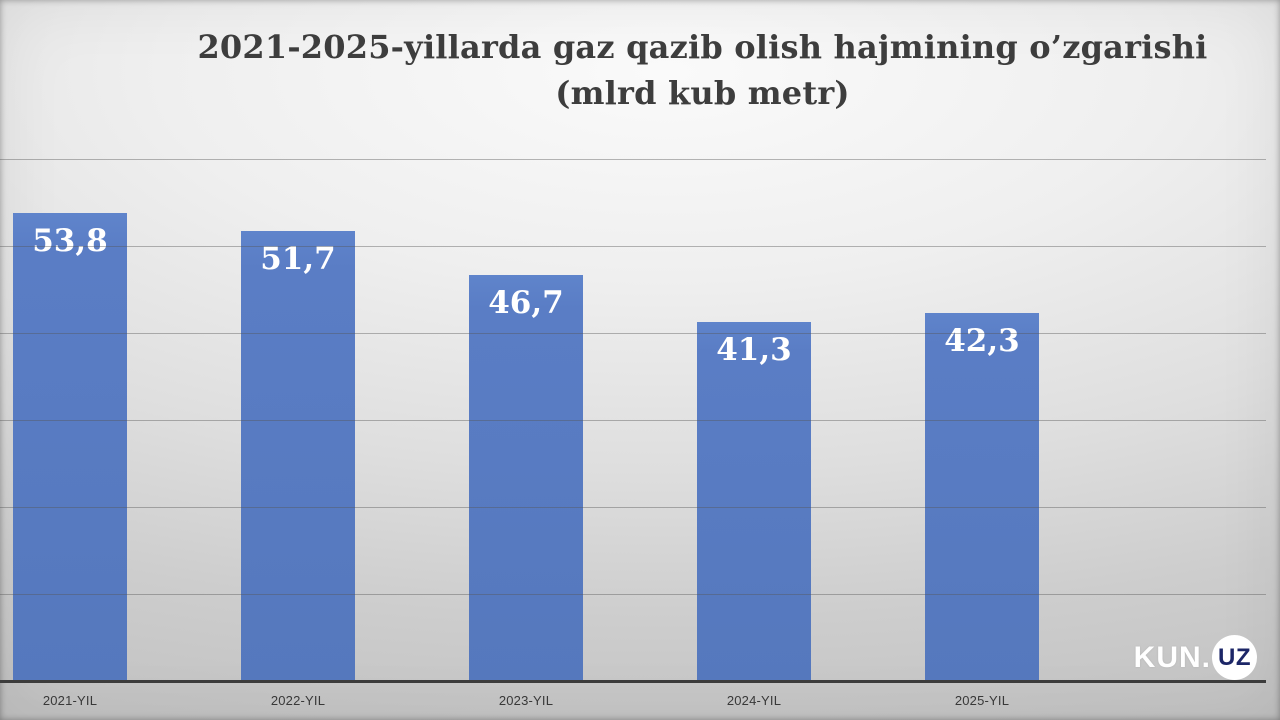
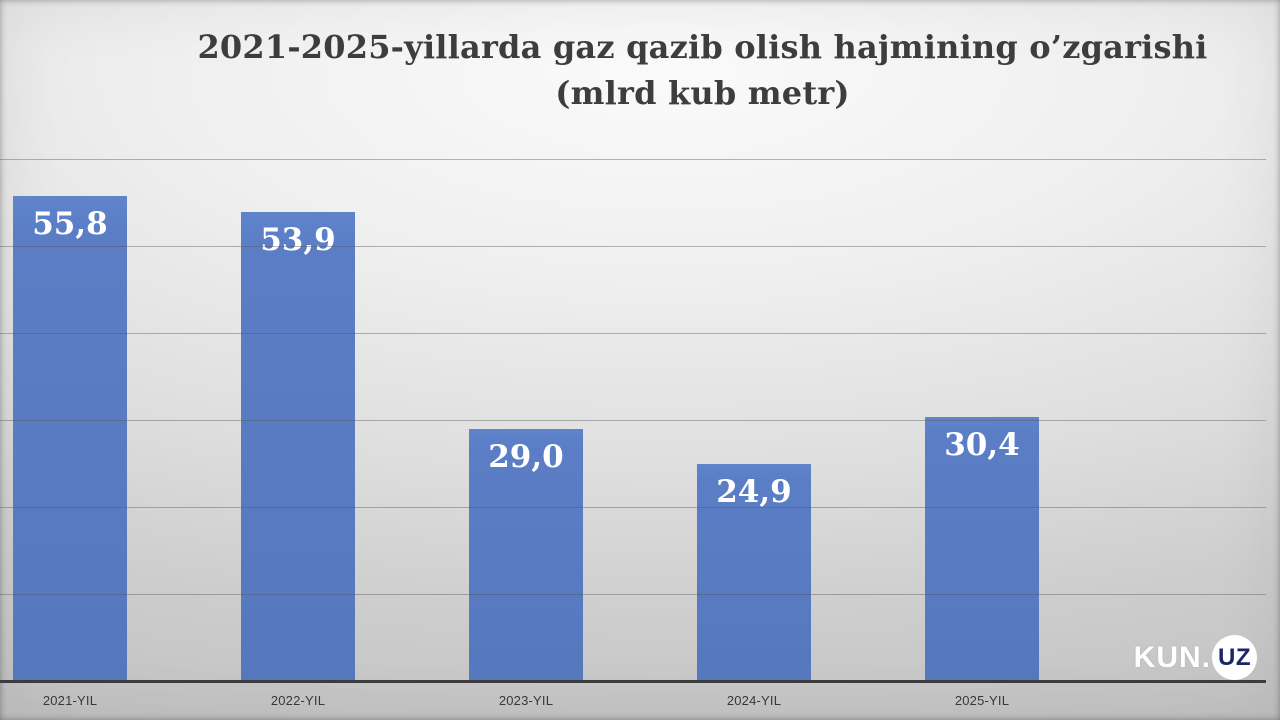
2021-YIL: 53,8 -> 55,8
2022-YIL: 51,7 -> 53,9
2023-YIL: 46,7 -> 29,0
2024-YIL: 41,3 -> 24,9
2025-YIL: 42,3 -> 30,4
